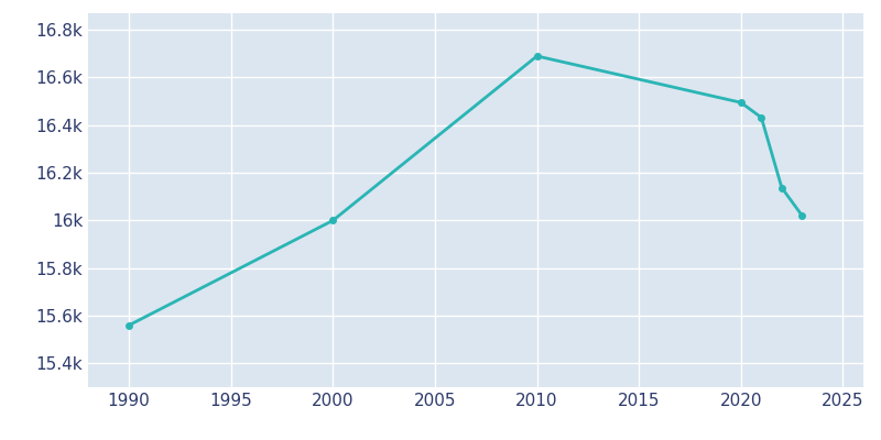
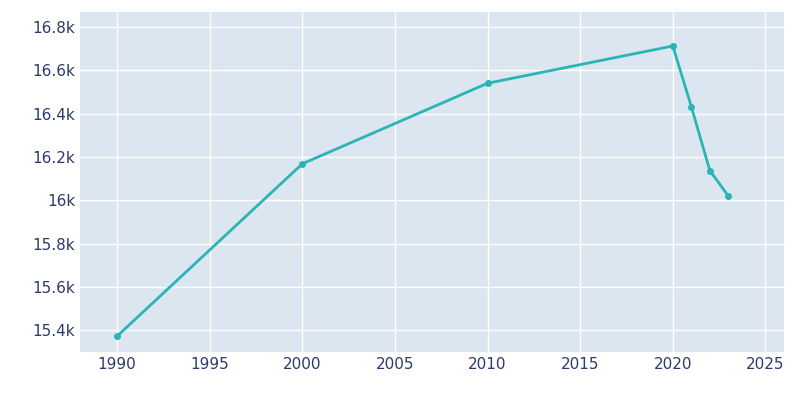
1990: 15.560k -> 15.373k
2000: 16.000k -> 16.169k
2010: 16.690k -> 16.541k
2020: 16.495k -> 16.713k
